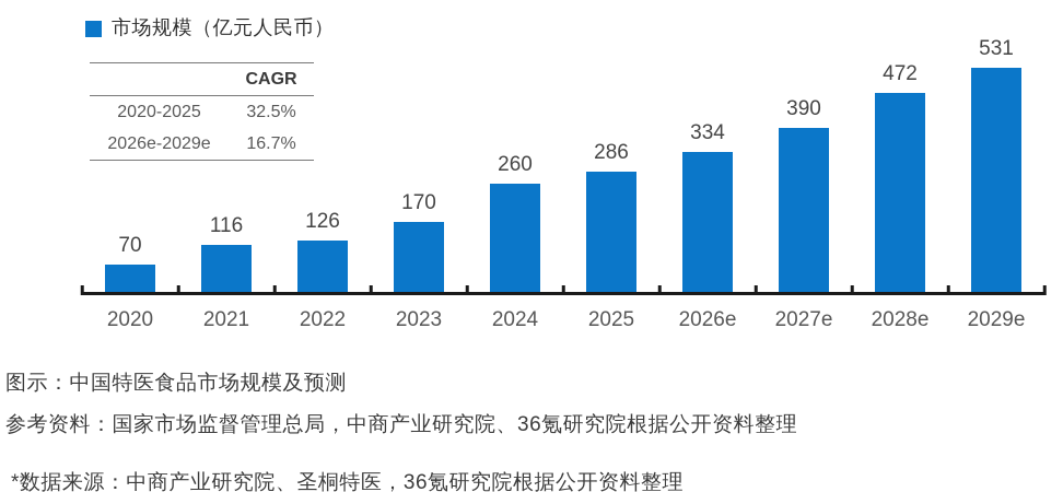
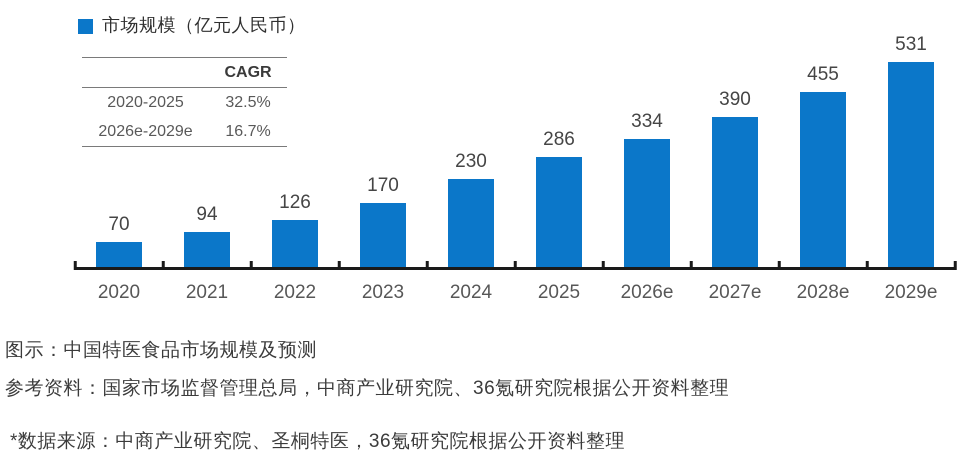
2021: 116 -> 94
2024: 260 -> 230
2028e: 472 -> 455
